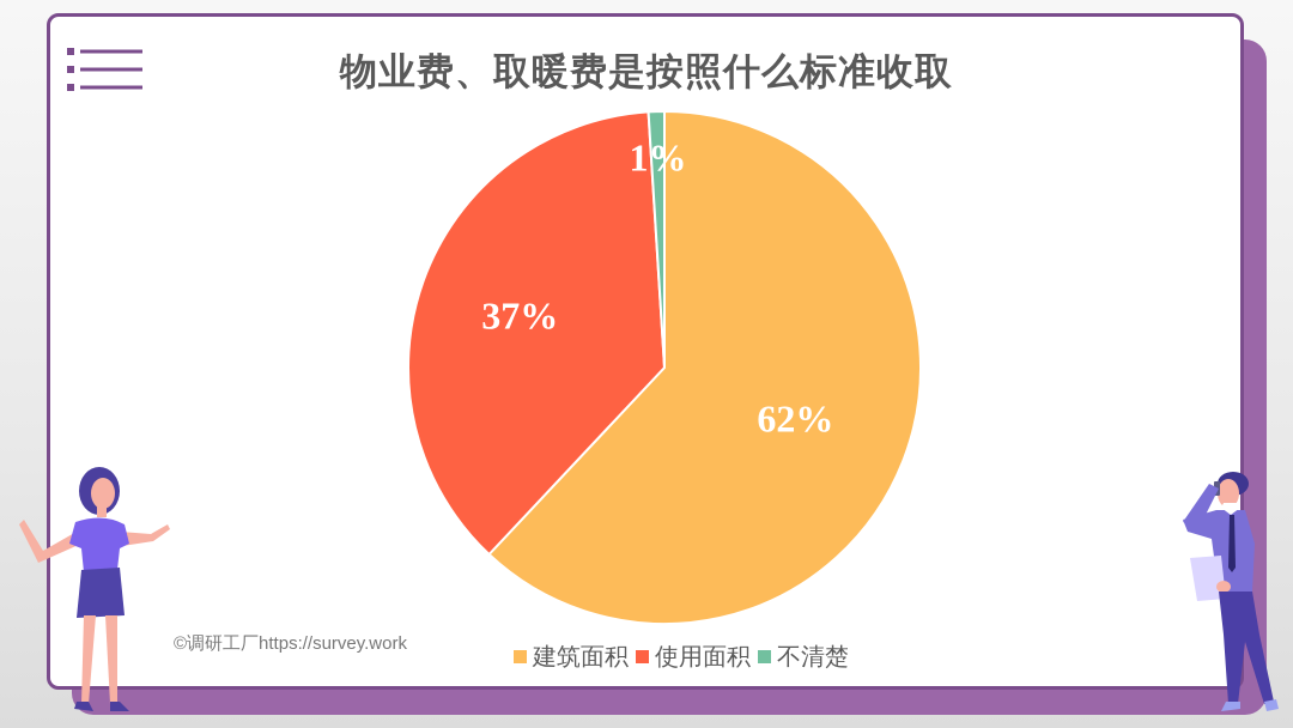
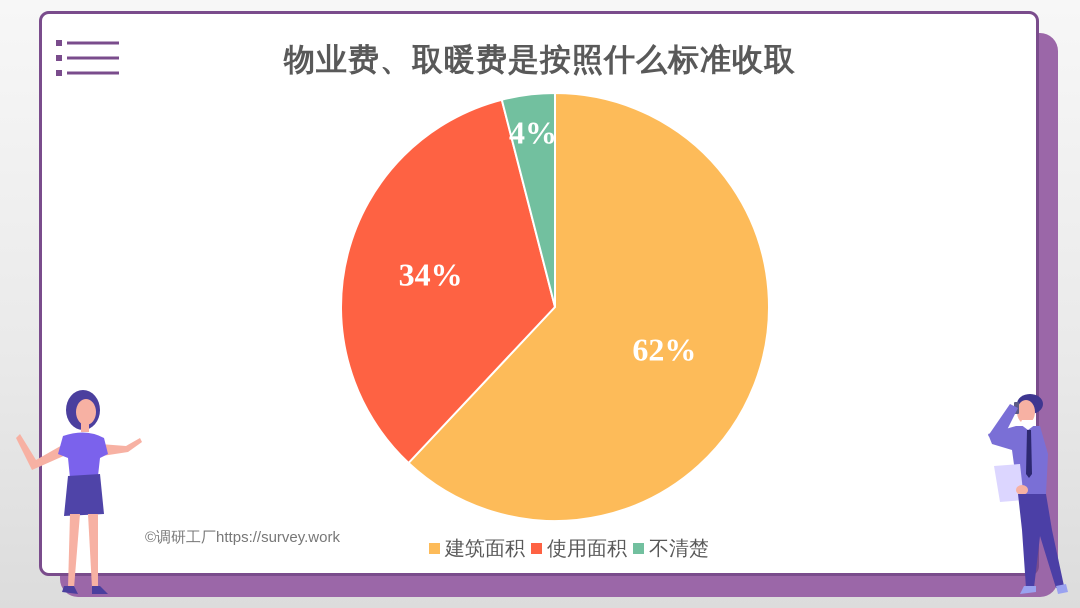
使用面积: 37% -> 34%
不清楚: 1% -> 4%
